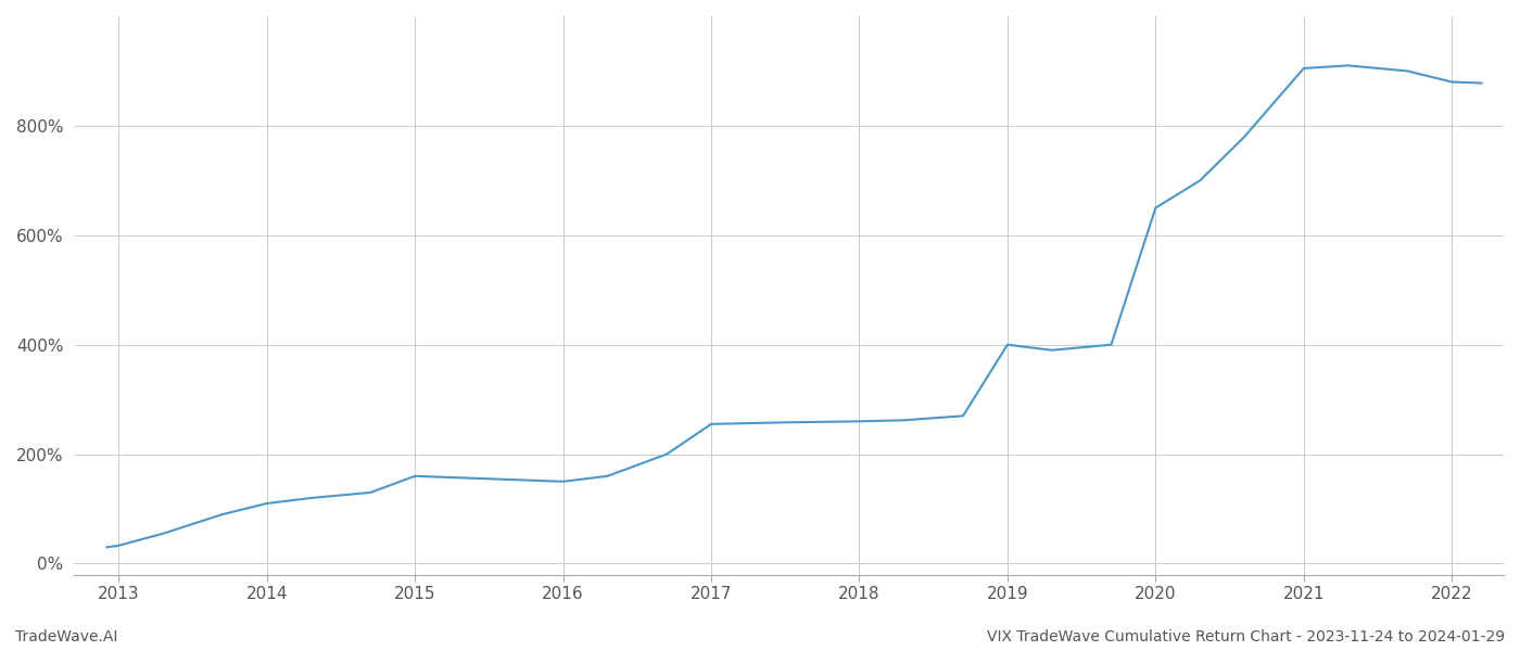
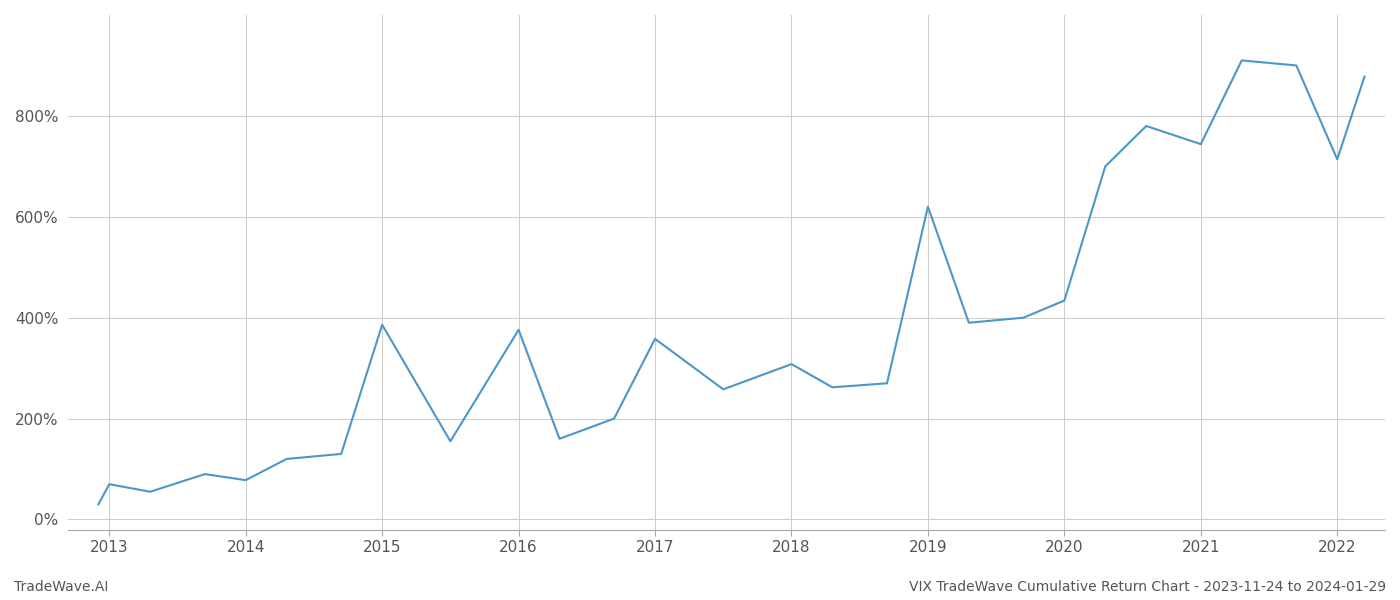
2013: 33% -> 70%
2014: 110% -> 78%
2015: 160% -> 386%
2016: 150% -> 376%
2017: 255% -> 358%
2018: 260% -> 308%
2019: 400% -> 620%
2020: 650% -> 434%
2021: 905% -> 744%
2022: 880% -> 714%
